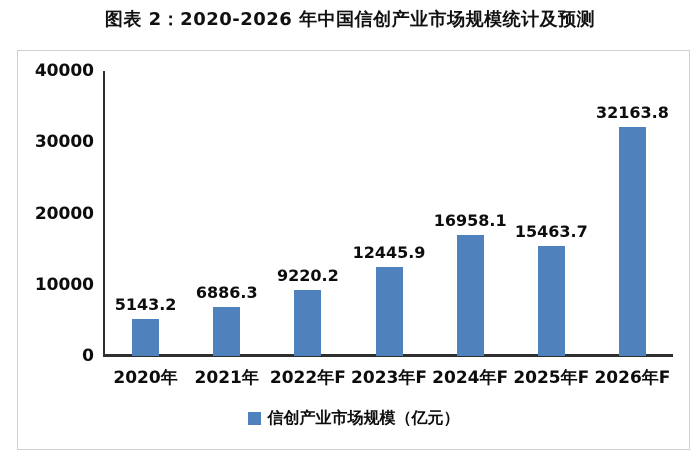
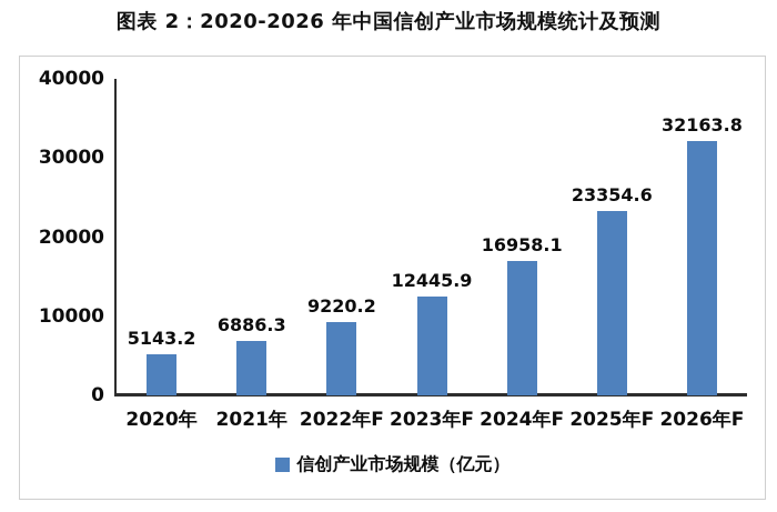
2025年F: 15463.7 -> 23354.6
